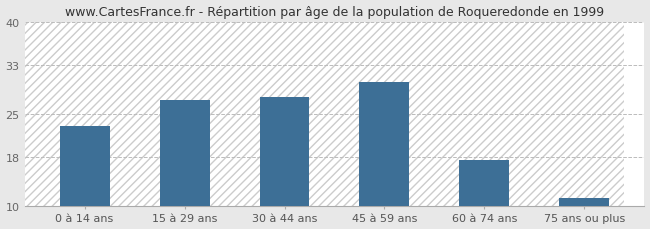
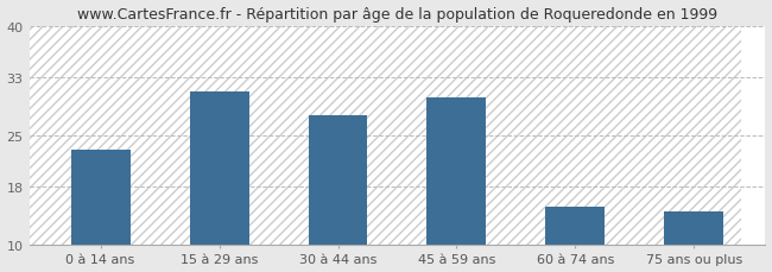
15 à 29 ans: 27.2 -> 31.0
60 à 74 ans: 17.5 -> 15.2
75 ans ou plus: 11.2 -> 14.6
